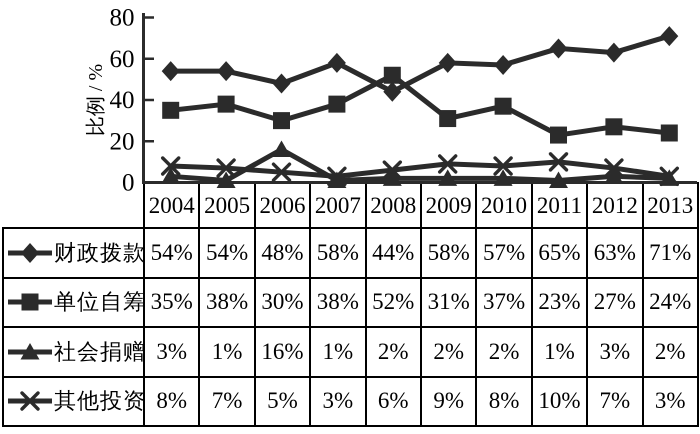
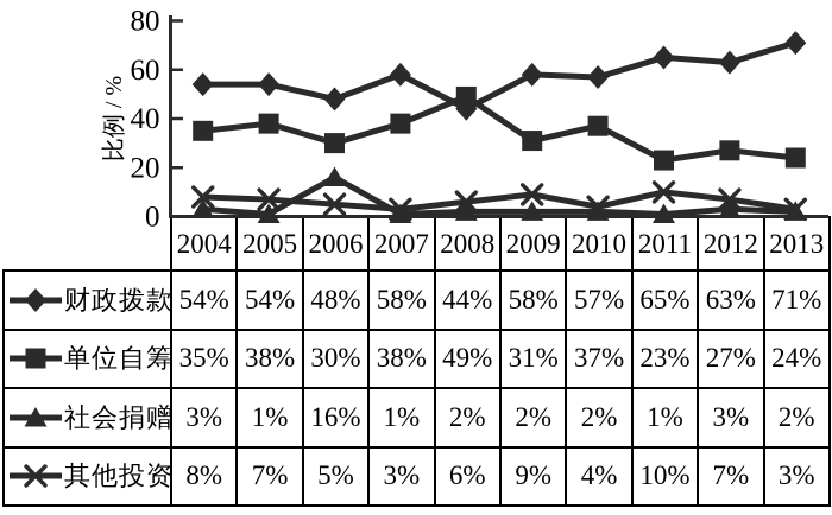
单位自筹/2008: 52% -> 49%
其他投资/2010: 8% -> 4%
